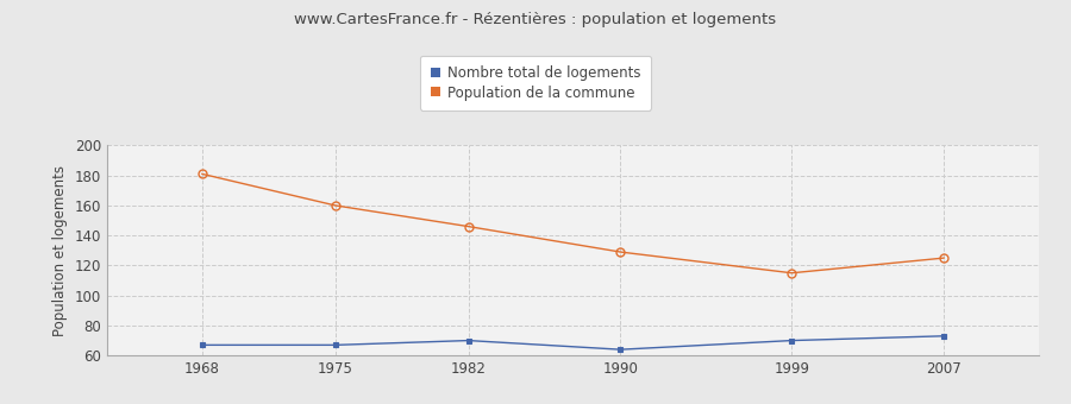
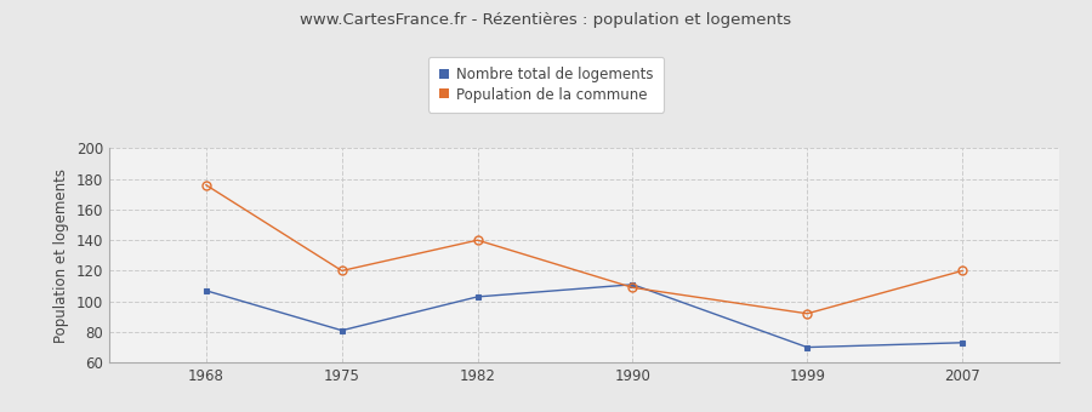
Nombre total de logements/1968: 67 -> 107
Population de la commune/1968: 181 -> 176
Nombre total de logements/1975: 67 -> 81
Population de la commune/1975: 160 -> 120
Nombre total de logements/1982: 70 -> 103
Population de la commune/1982: 146 -> 140
Nombre total de logements/1990: 64 -> 111
Population de la commune/1990: 129 -> 109
Population de la commune/1999: 115 -> 92
Population de la commune/2007: 125 -> 120
